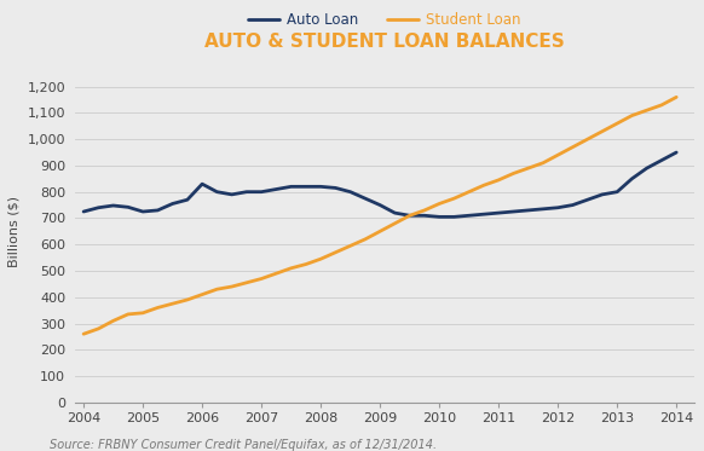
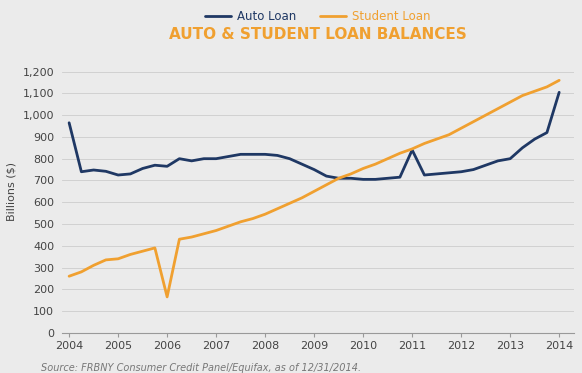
Auto Loan/2004: 725 -> 965
Auto Loan/2006: 830 -> 765
Student Loan/2006: 410 -> 165
Auto Loan/2011: 720 -> 840
Auto Loan/2014: 950 -> 1,105
